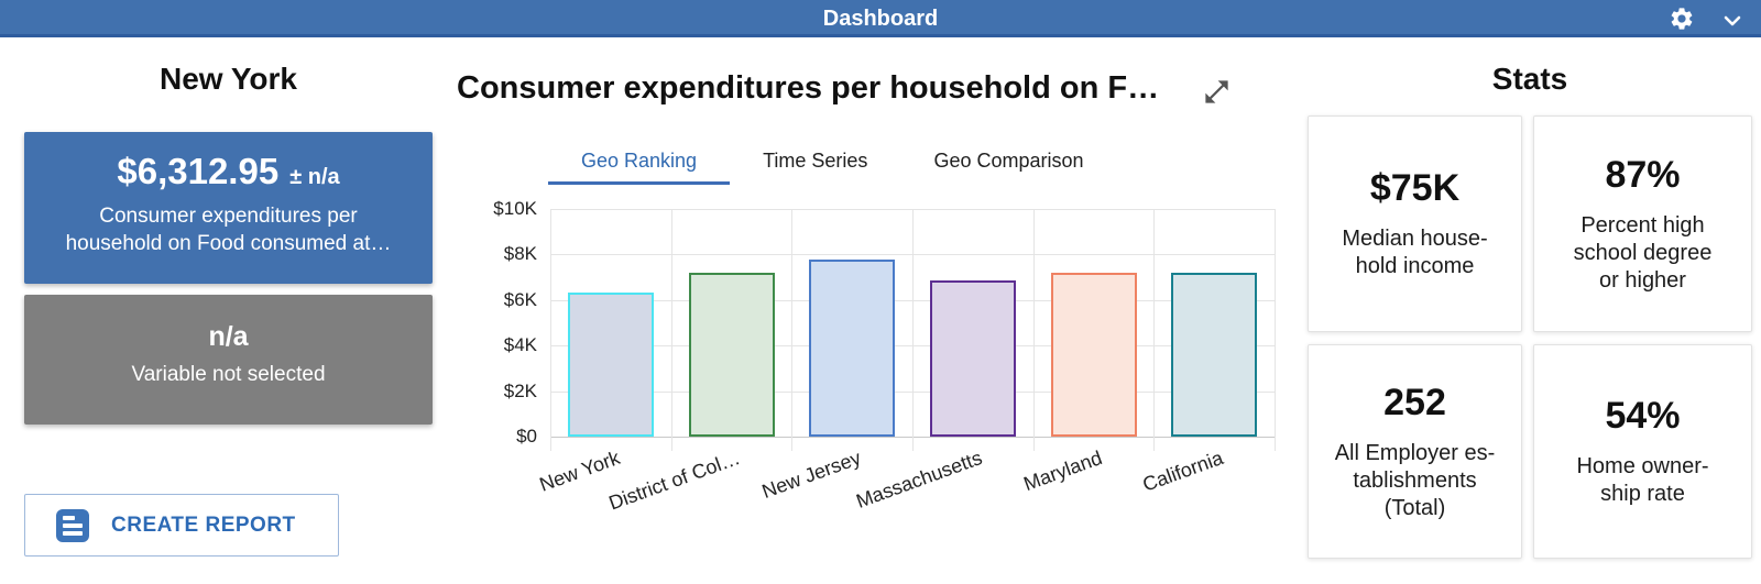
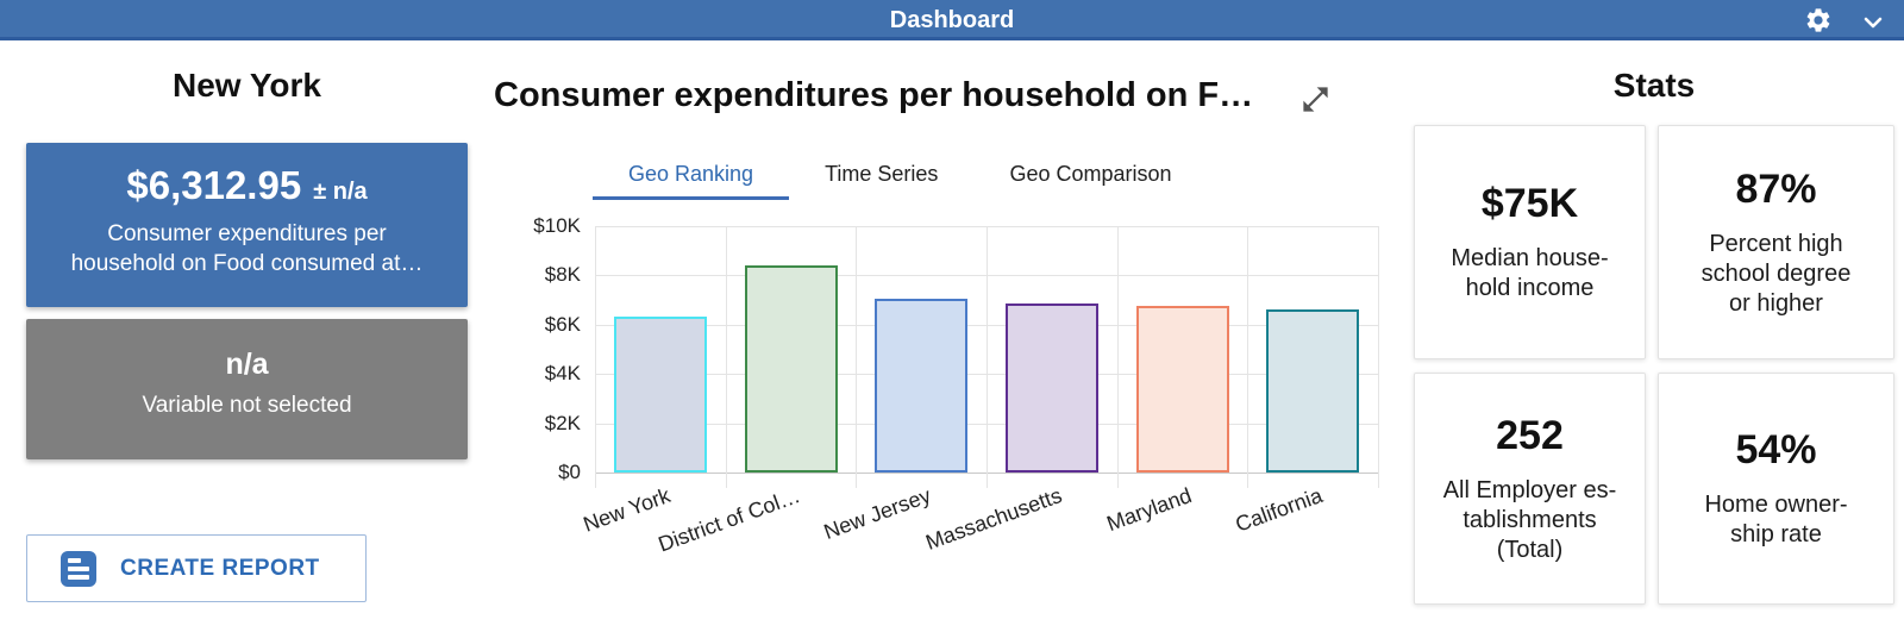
District of Col…: $7.2K -> $8.4K
New Jersey: $7.8K -> $7.0K
Maryland: $7.2K -> $6.8K
California: $7.2K -> $6.6K
